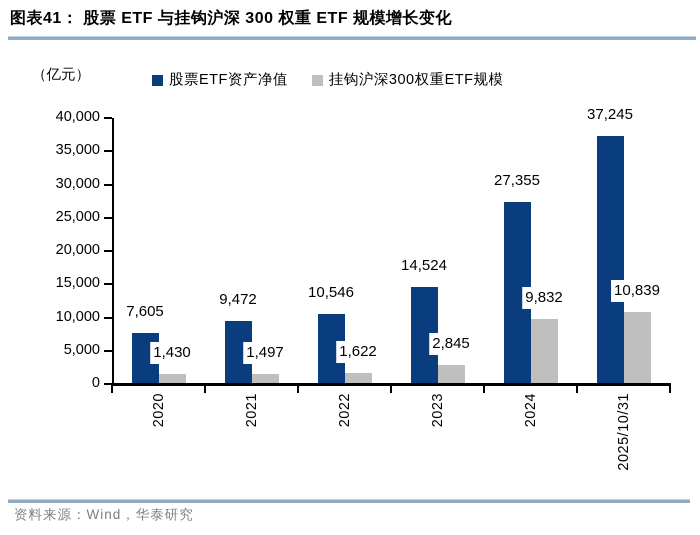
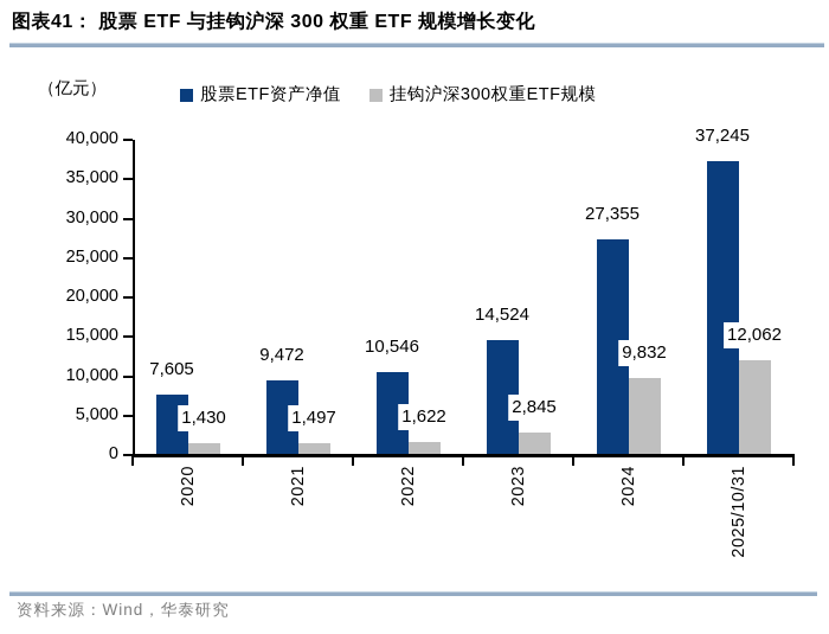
挂钩沪深300权重ETF规模/2025/10/31: 10,839 -> 12,062
